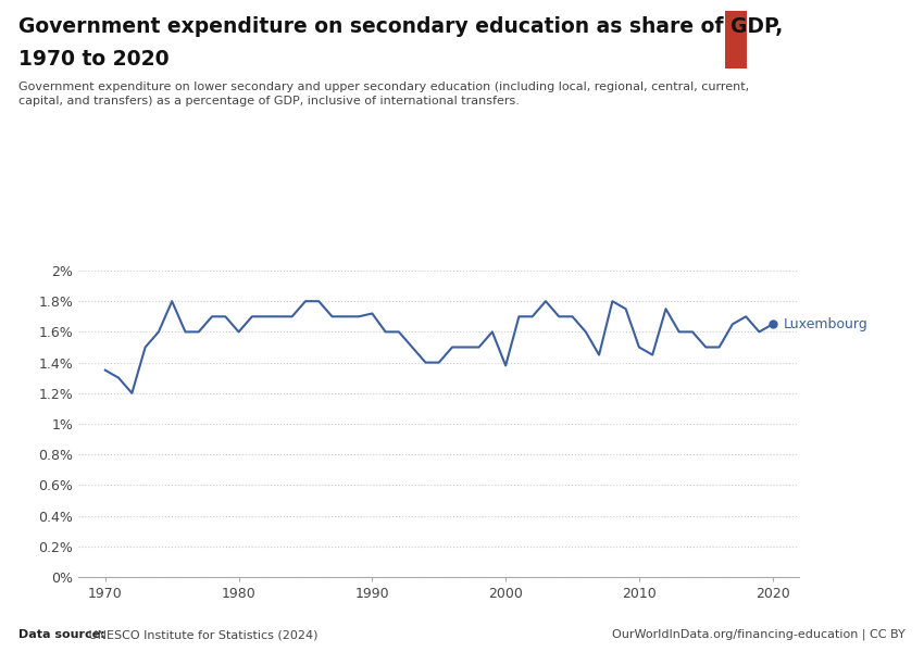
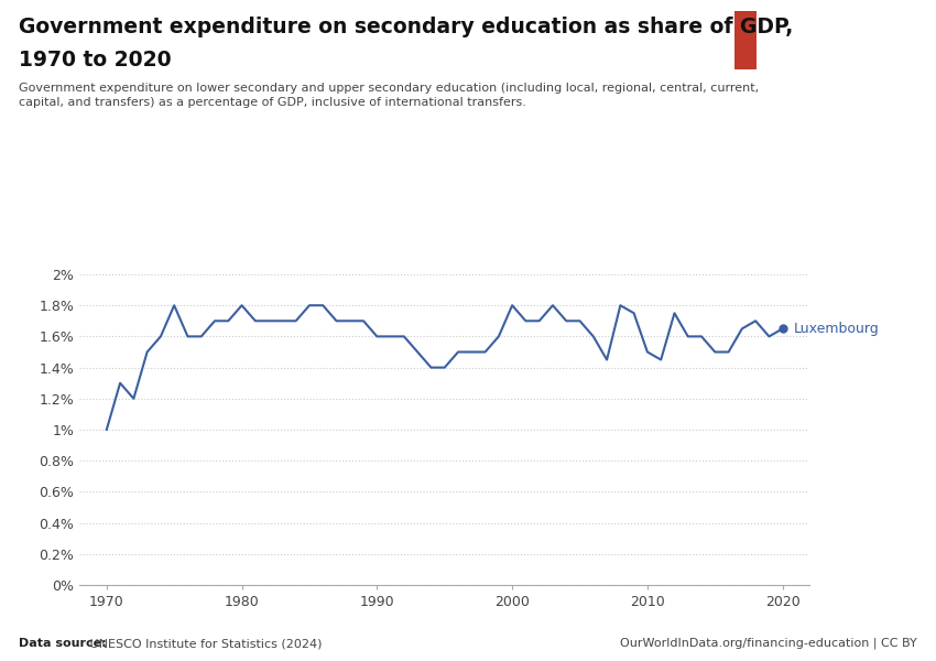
1970: 1.35% -> 1.00%
1980: 1.60% -> 1.80%
1990: 1.72% -> 1.60%
2000: 1.38% -> 1.80%
